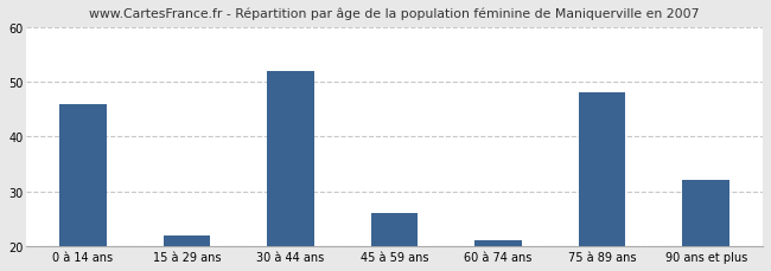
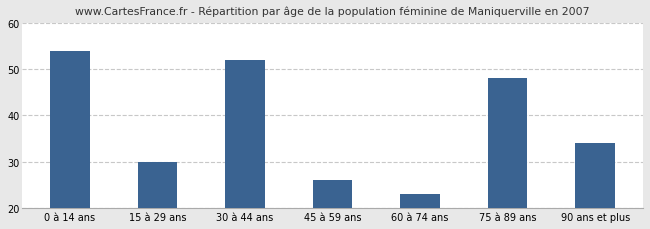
0 à 14 ans: 46 -> 54
15 à 29 ans: 22 -> 30
60 à 74 ans: 21 -> 23
90 ans et plus: 32 -> 34
